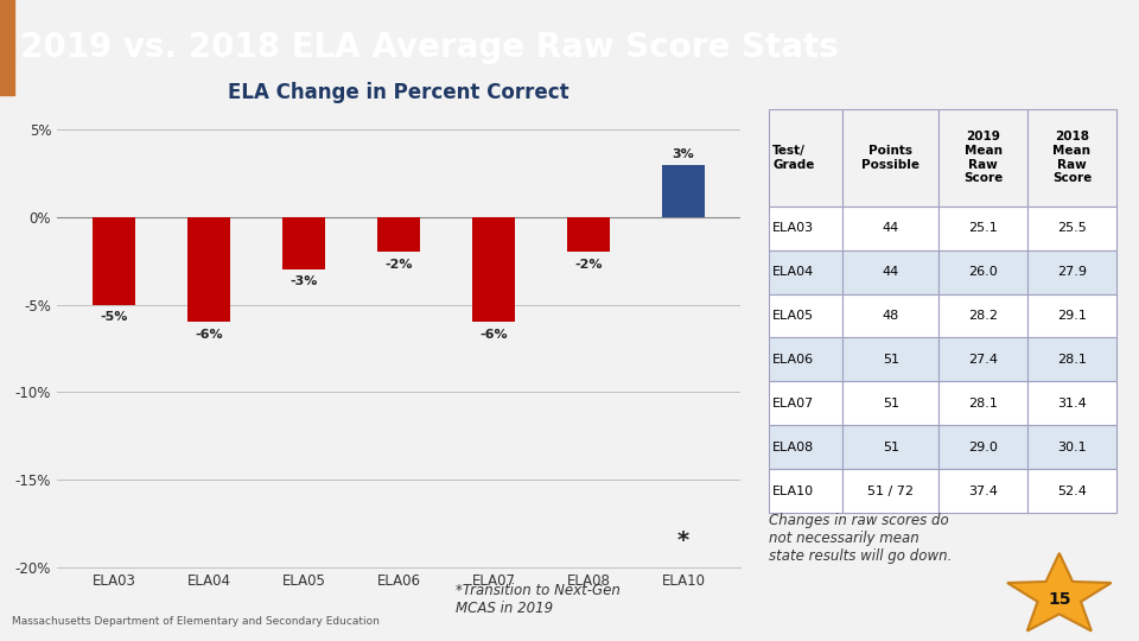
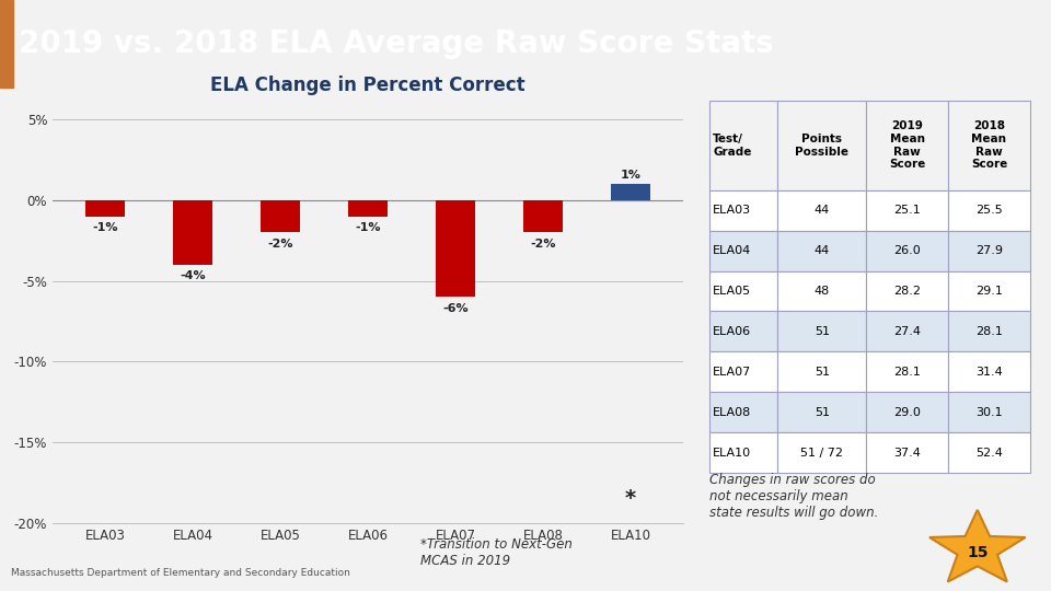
ELA03: -5% -> -1%
ELA04: -6% -> -4%
ELA05: -3% -> -2%
ELA06: -2% -> -1%
ELA10: 3% -> 1%
